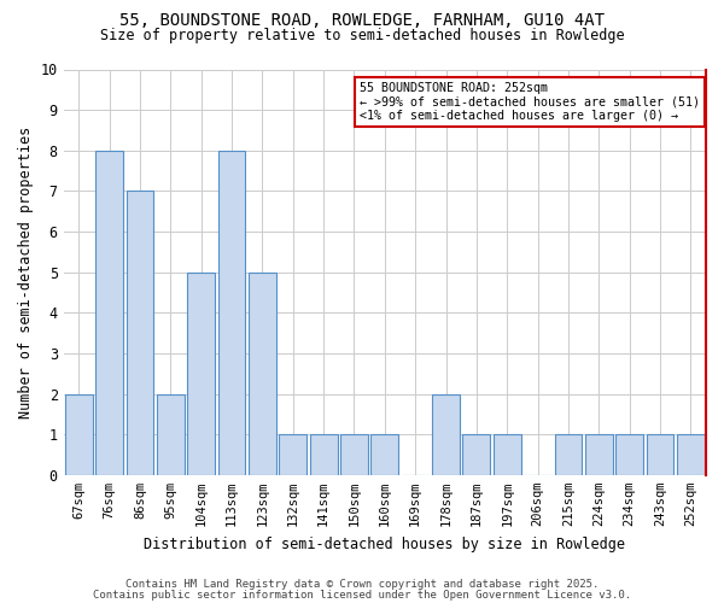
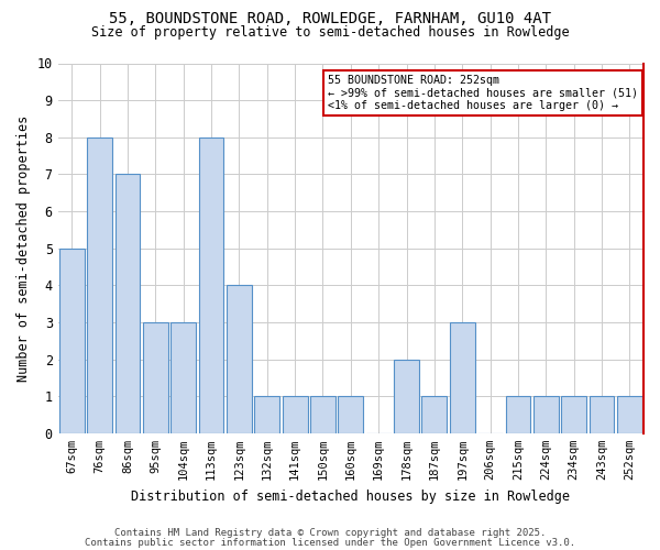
67sqm: 2 -> 5
95sqm: 2 -> 3
104sqm: 5 -> 3
123sqm: 5 -> 4
197sqm: 1 -> 3
